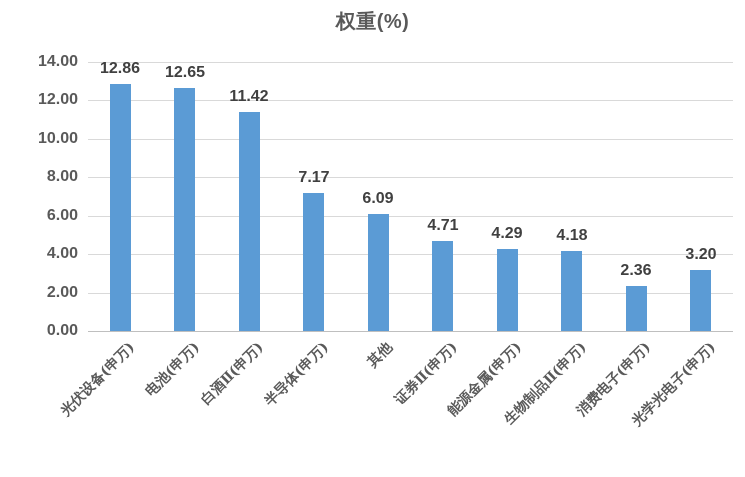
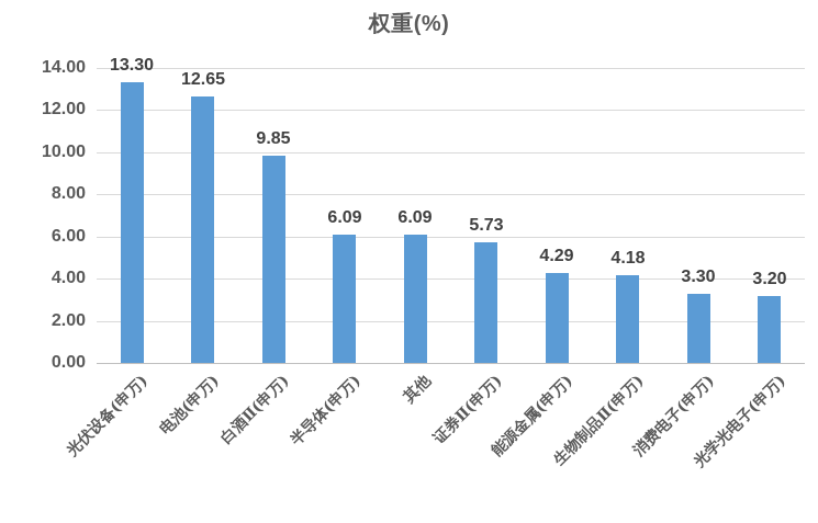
光伏设备(申万): 12.86 -> 13.30
白酒Ⅱ(申万): 11.42 -> 9.85
半导体(申万): 7.17 -> 6.09
证券Ⅱ(申万): 4.71 -> 5.73
消费电子(申万): 2.36 -> 3.30
